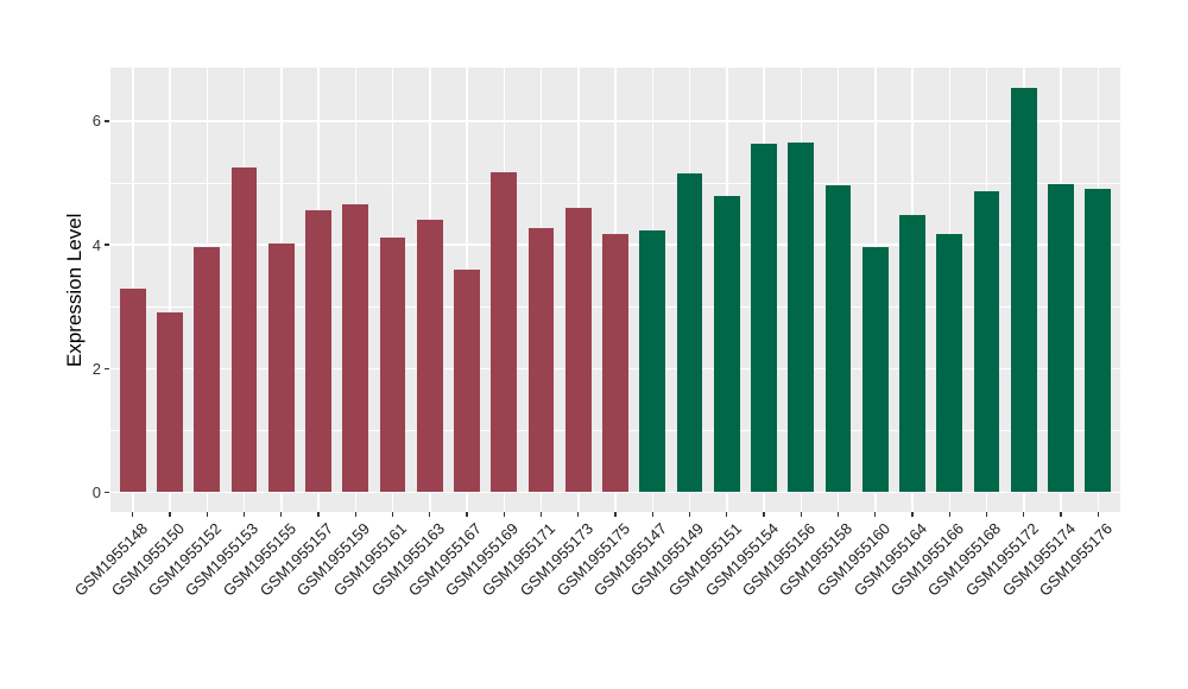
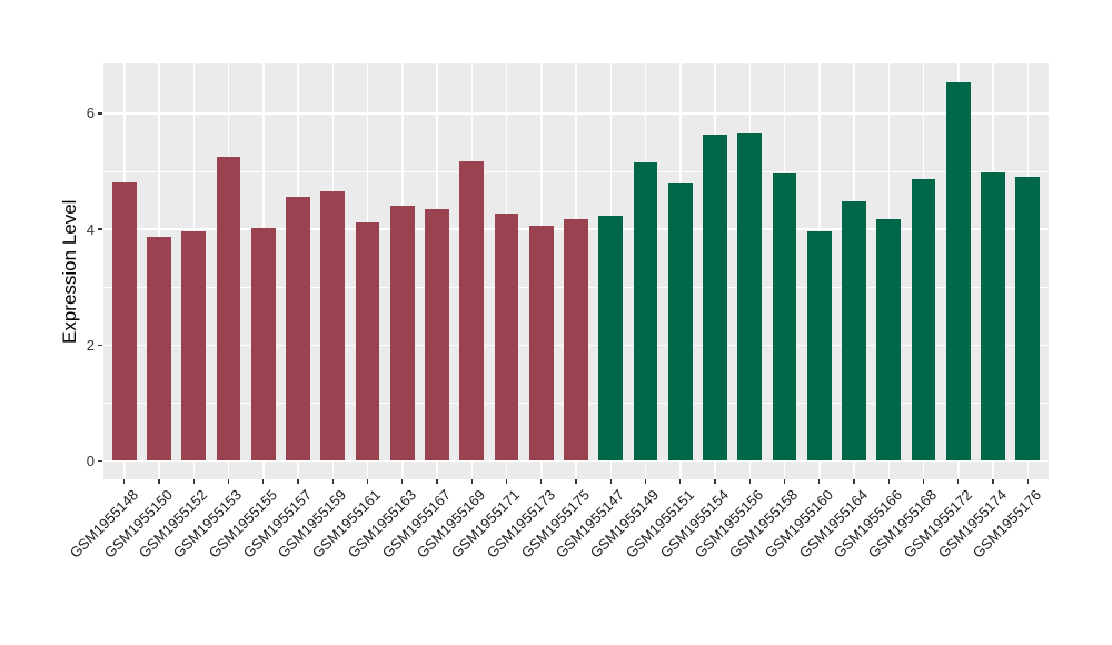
GSM1955148: 3.3 -> 4.8
GSM1955150: 2.9 -> 3.9
GSM1955167: 3.6 -> 4.3
GSM1955173: 4.6 -> 4.1
